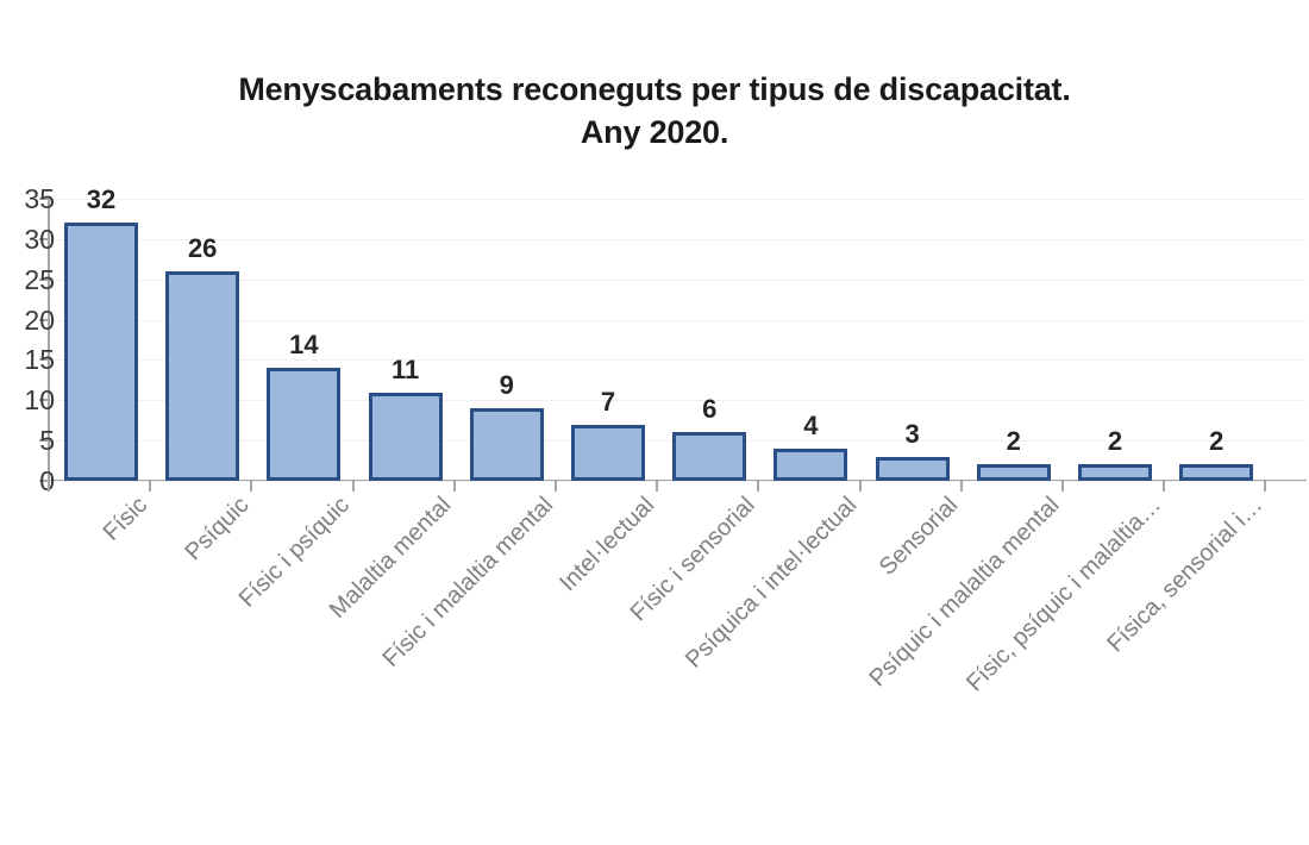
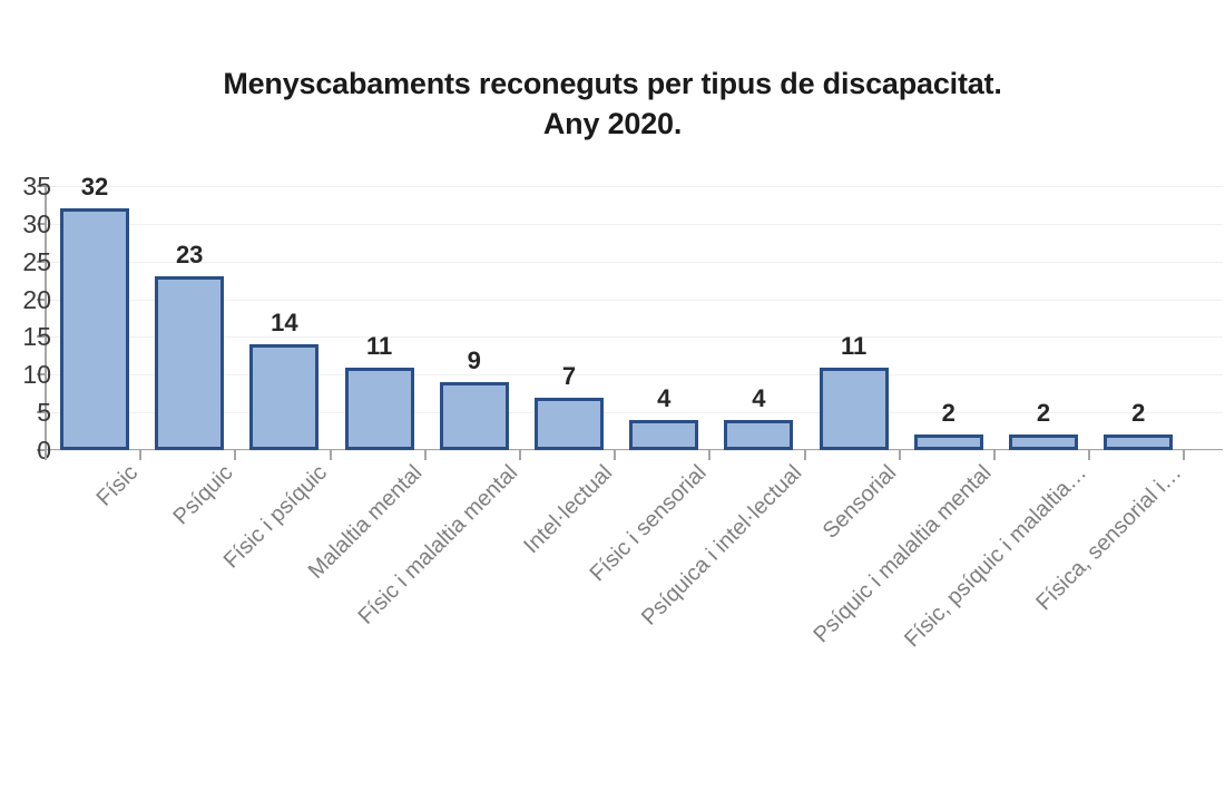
Psíquic: 26 -> 23
Físic i sensorial: 6 -> 4
Sensorial: 3 -> 11
